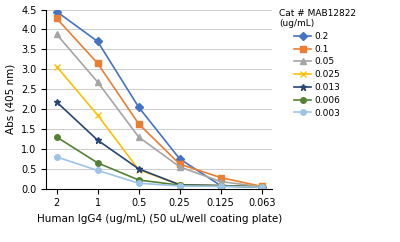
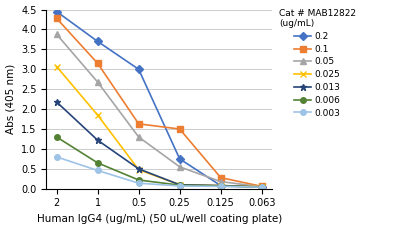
0.2/0.5: 2.05 -> 3.00
0.1/0.25: 0.62 -> 1.50
